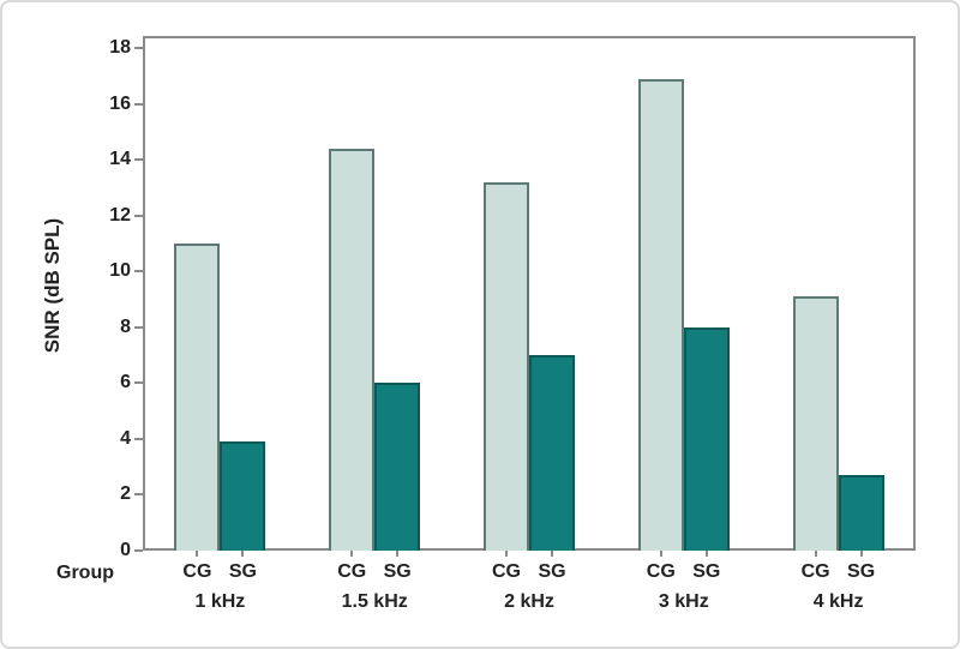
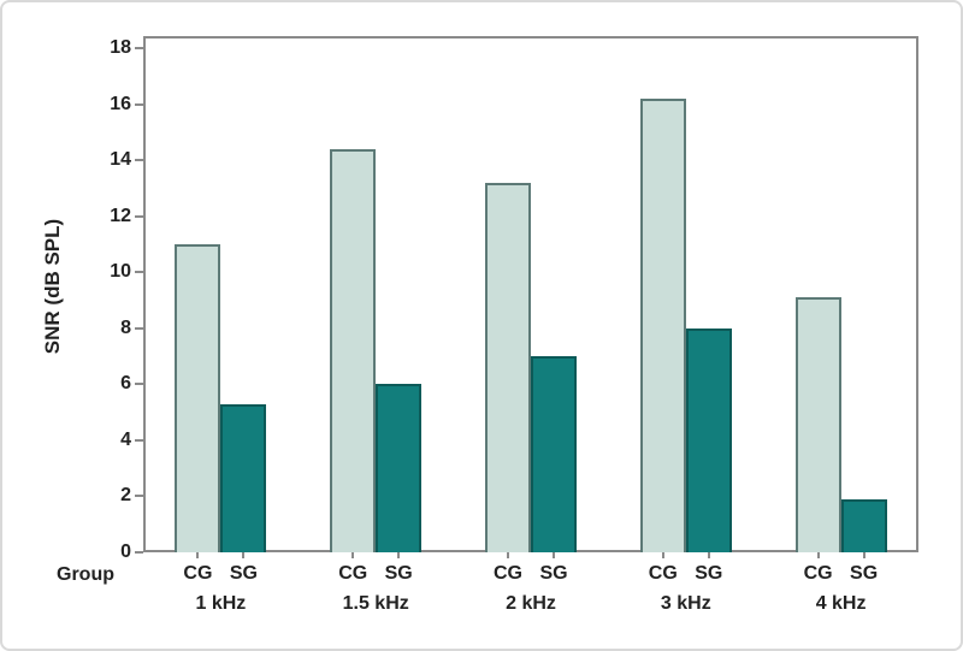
SG/1 kHz: 3.9 -> 5.3
CG/3 kHz: 16.9 -> 16.2
SG/4 kHz: 2.7 -> 1.9
